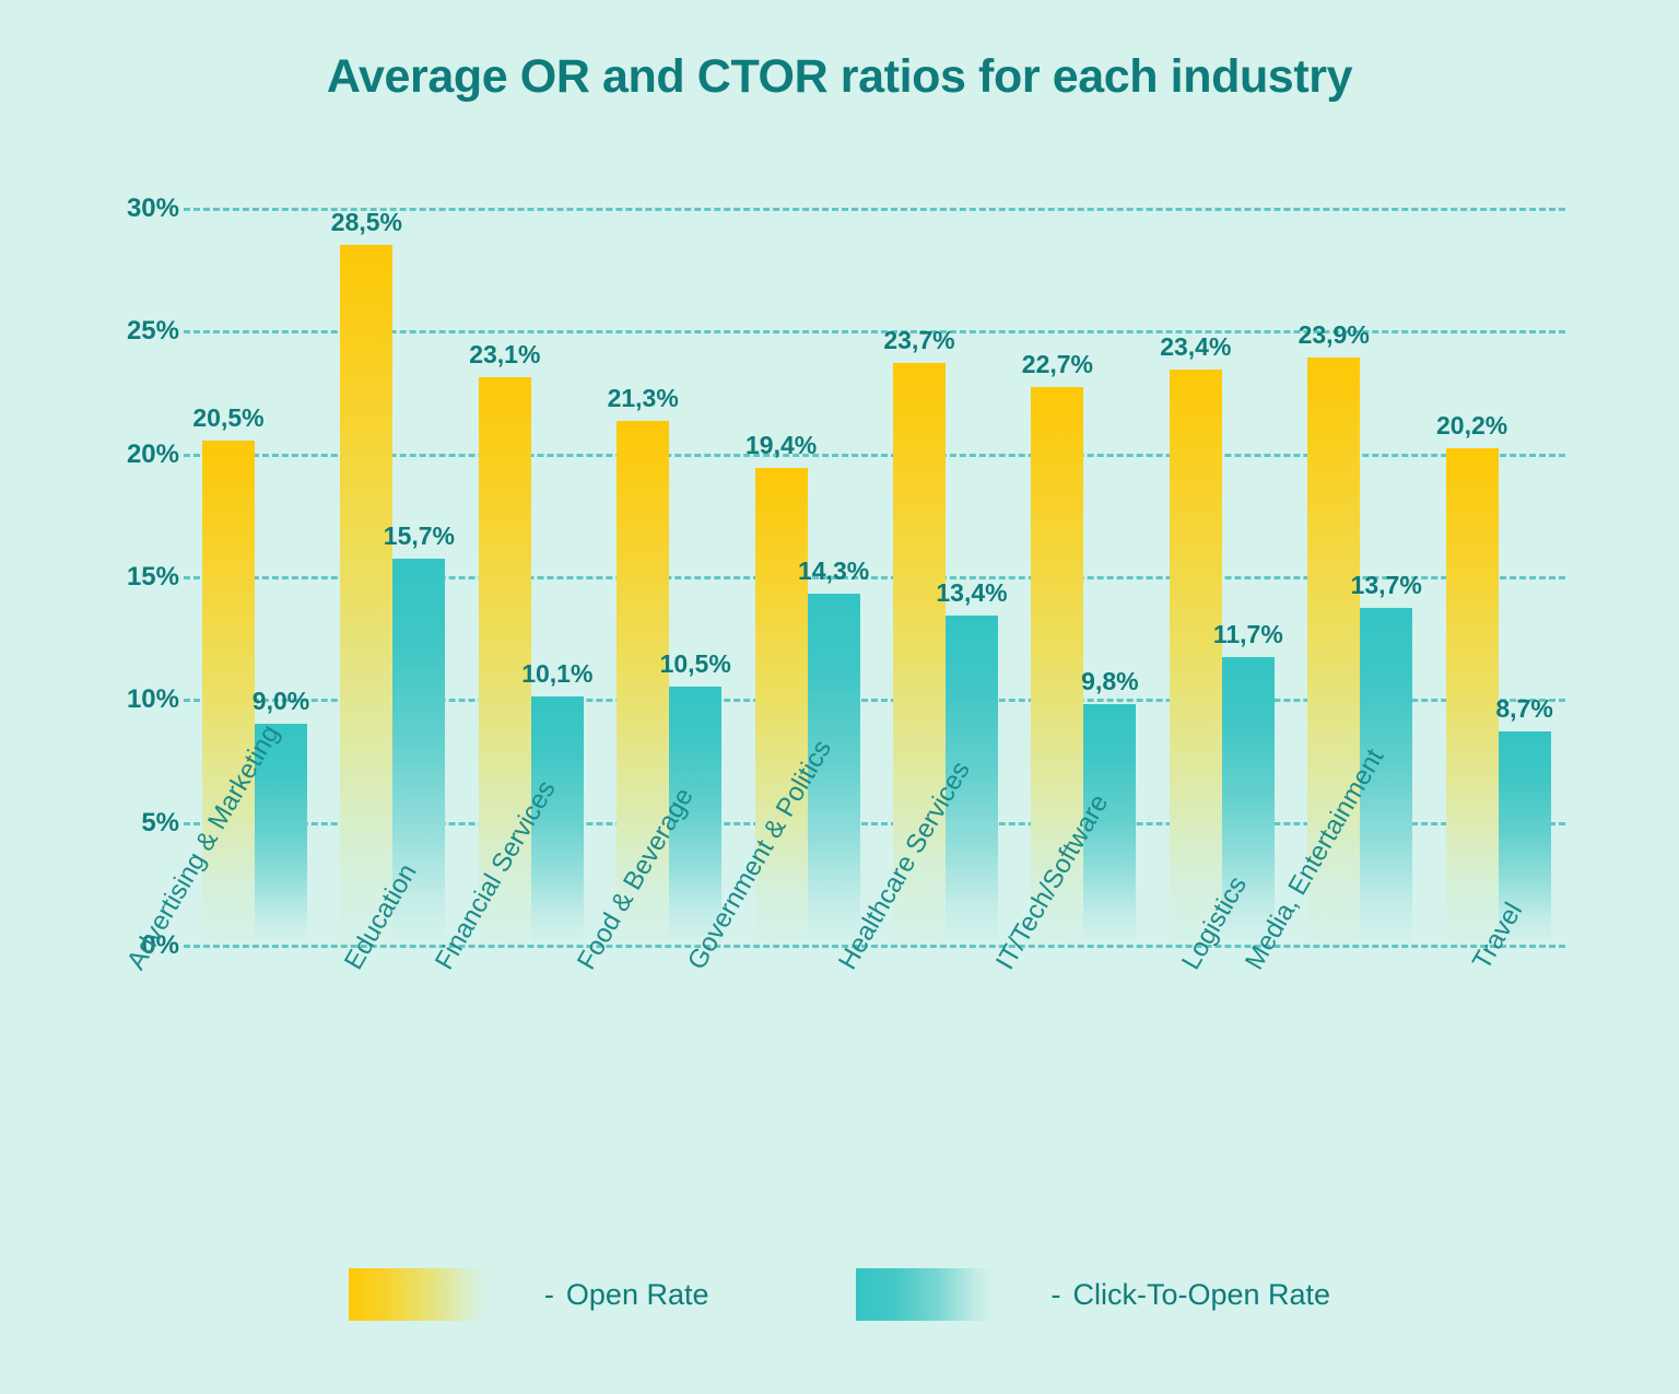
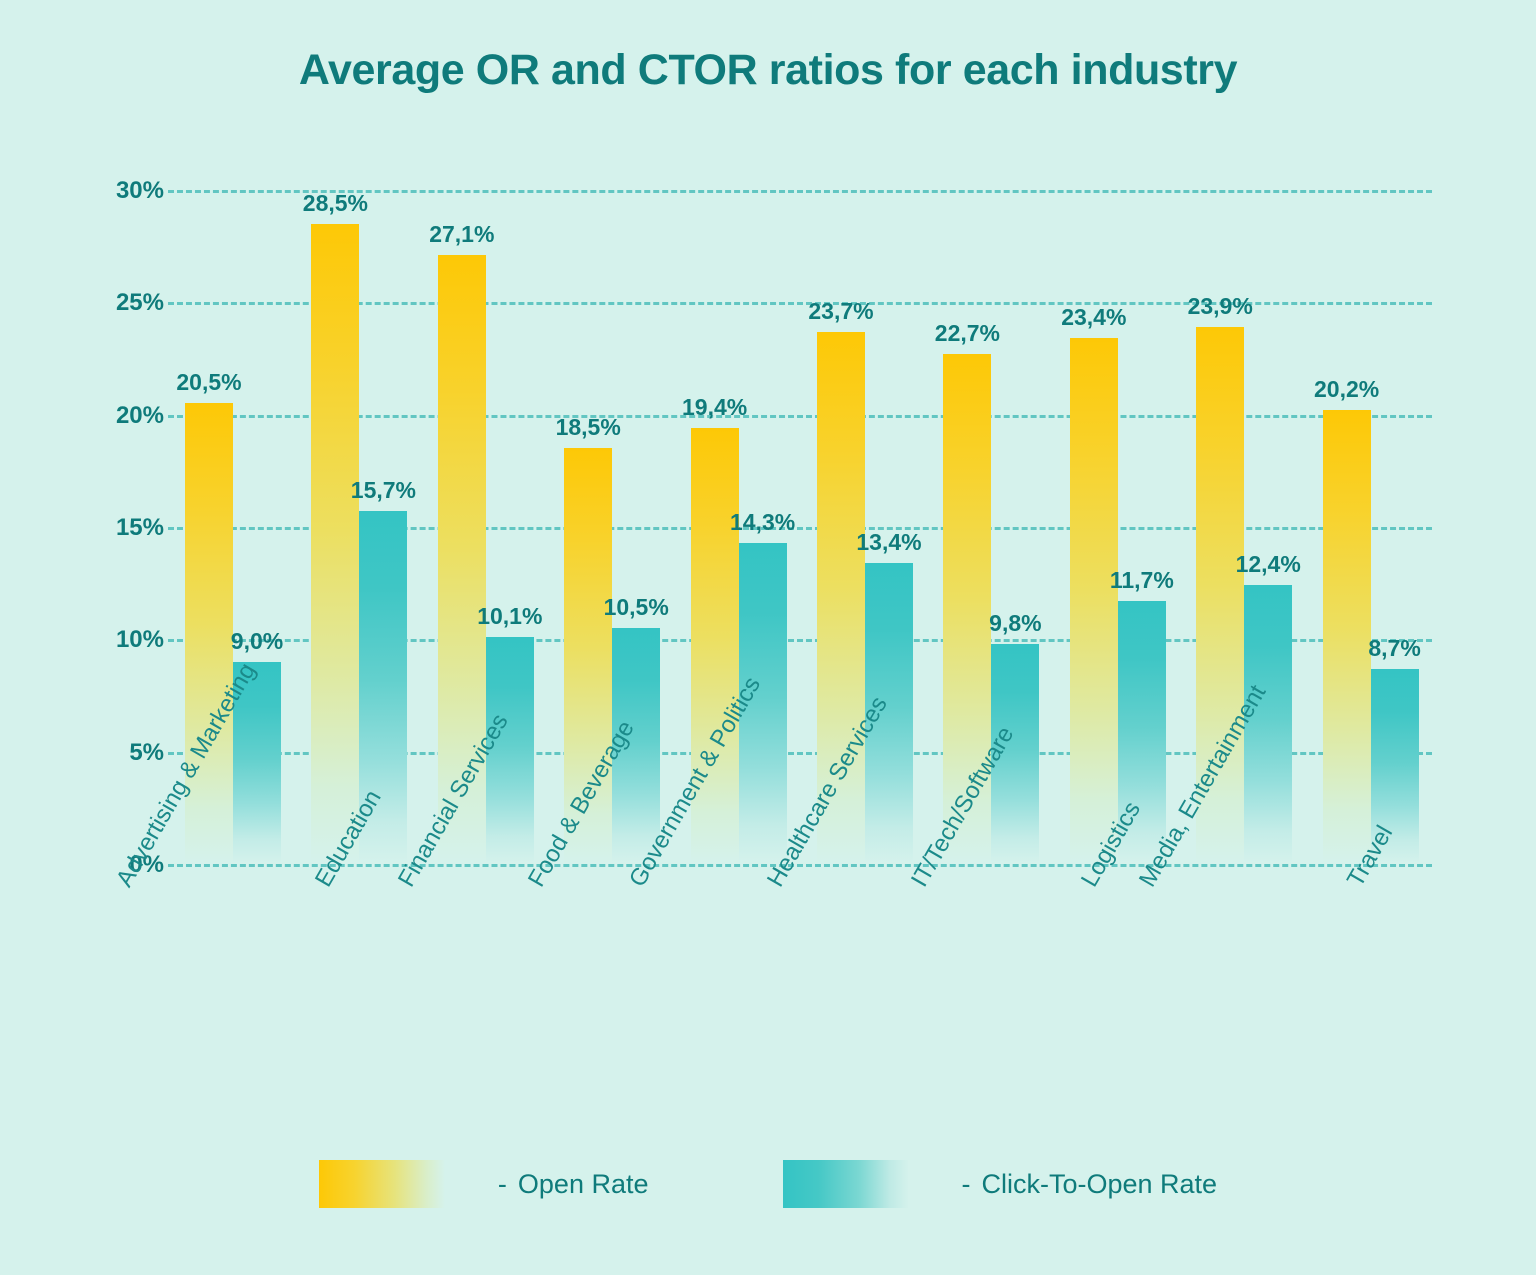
Open Rate/Financial Services: 23,1% -> 27,1%
Open Rate/Food & Beverage: 21,3% -> 18,5%
Click-To-Open Rate/Media, Entertainment: 13,7% -> 12,4%
